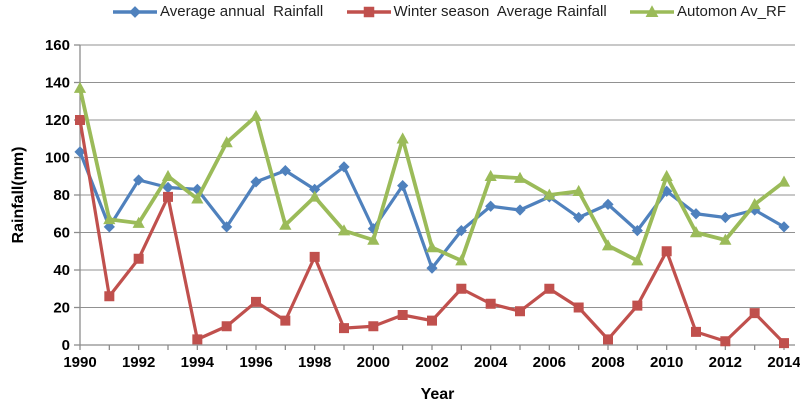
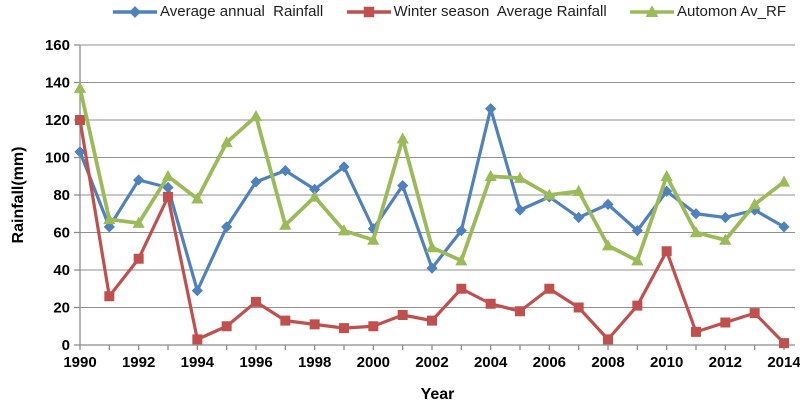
Average annual Rainfall/1994: 83 -> 29
Winter season Average Rainfall/1998: 47 -> 11
Average annual Rainfall/2004: 74 -> 126
Winter season Average Rainfall/2012: 2 -> 12
